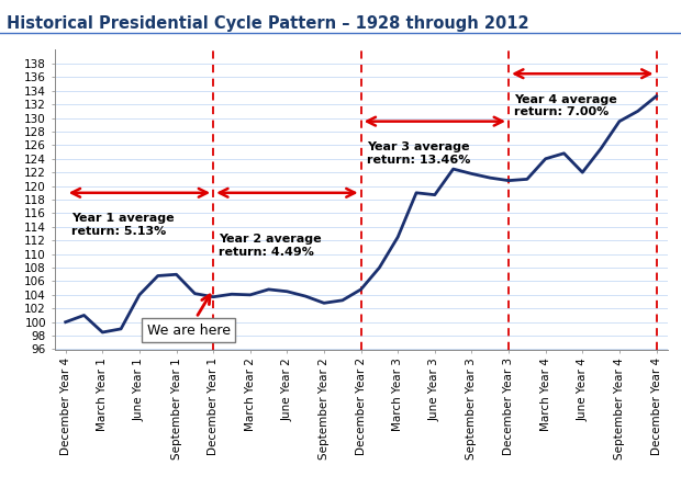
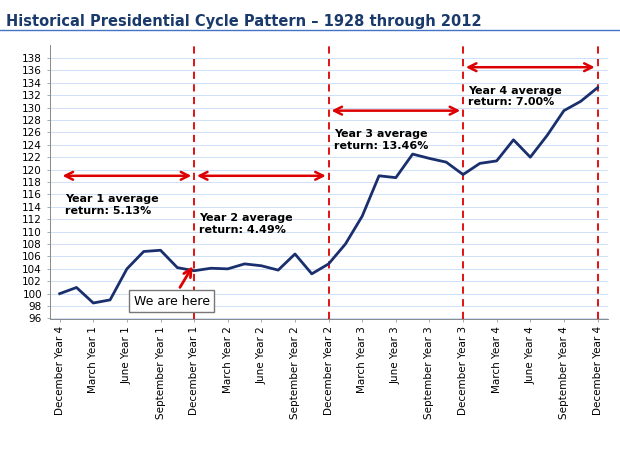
September Year 2: 102.8 -> 106.4
December Year 3: 120.8 -> 119.2
March Year 4: 124.0 -> 121.4
